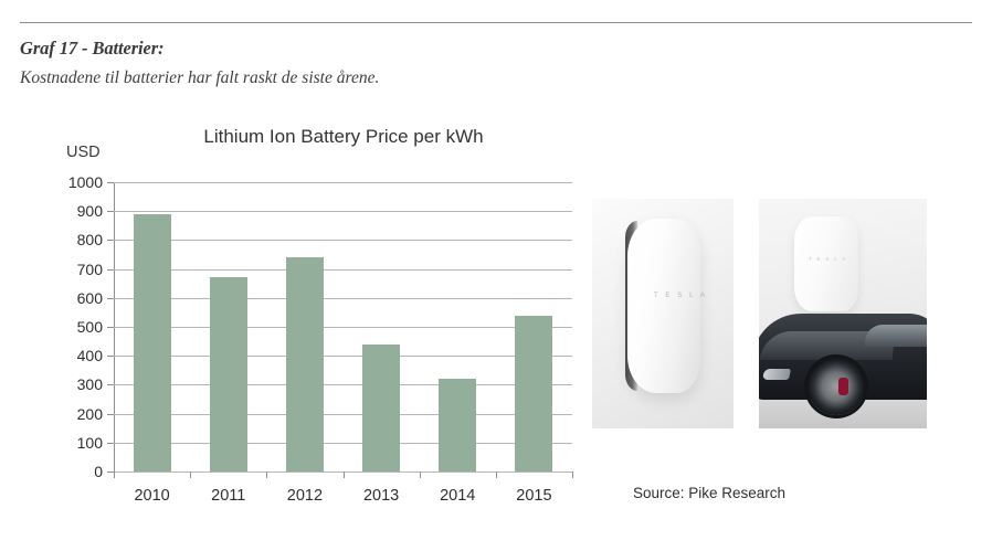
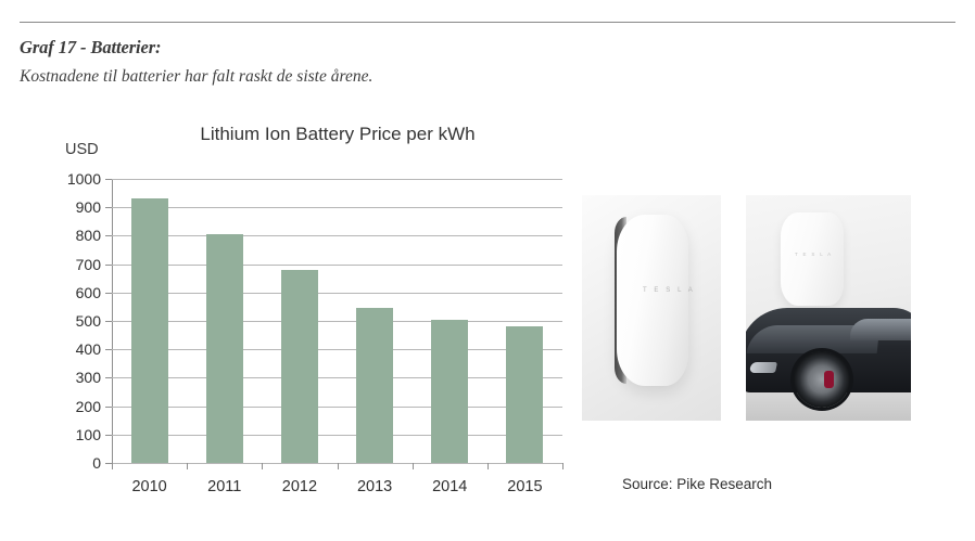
2010: 890 -> 930
2011: 670 -> 800
2012: 740 -> 680
2013: 440 -> 540
2014: 320 -> 500
2015: 540 -> 480
